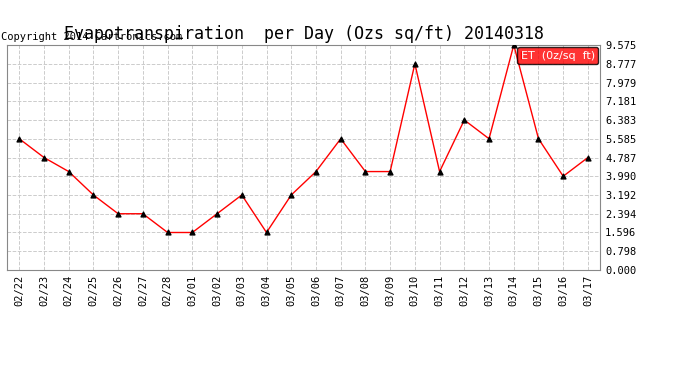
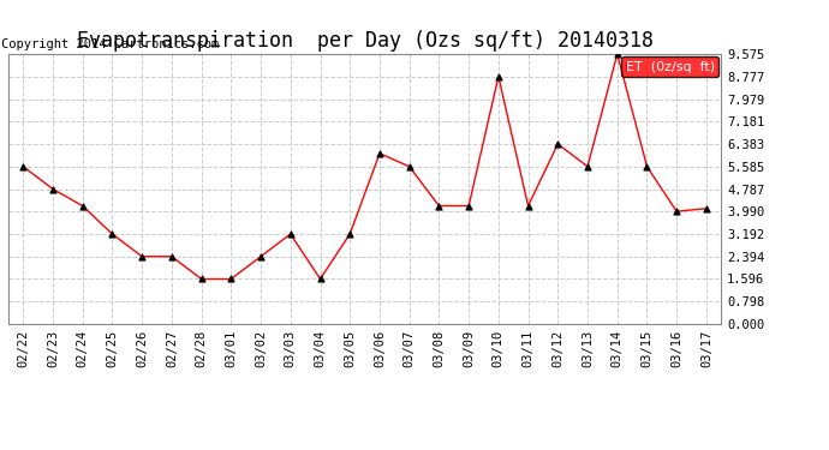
03/06: 4.19 -> 6.05
03/17: 4.79 -> 4.10
